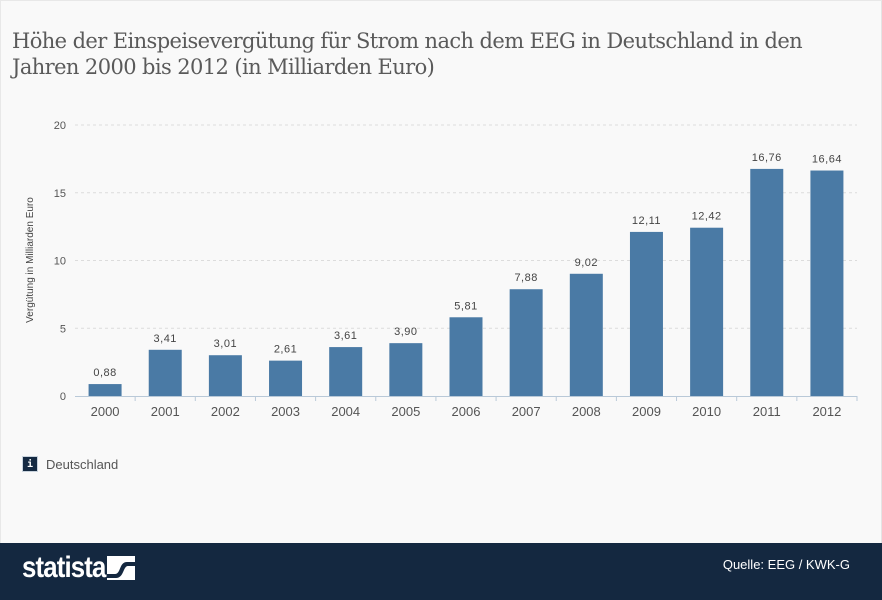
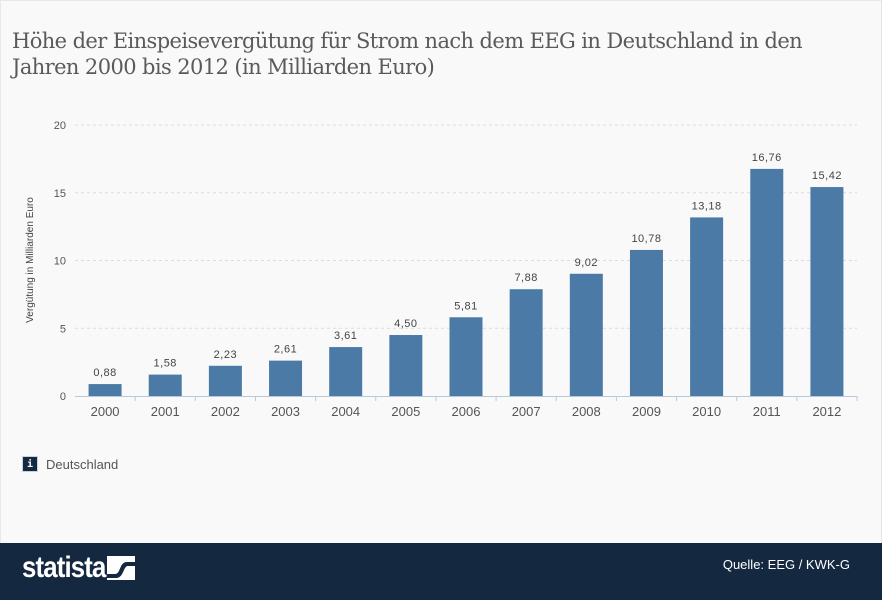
2001: 3,41 -> 1,58
2002: 3,01 -> 2,23
2005: 3,90 -> 4,50
2009: 12,11 -> 10,78
2010: 12,42 -> 13,18
2012: 16,64 -> 15,42
